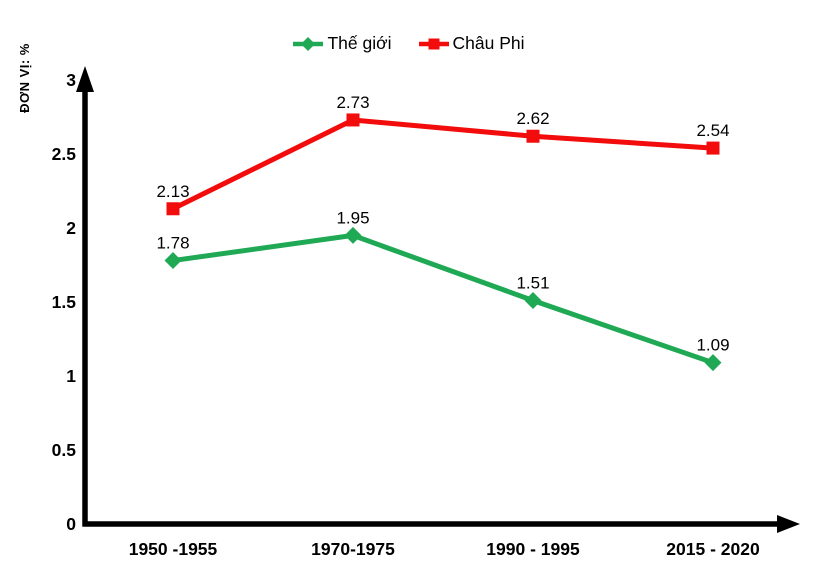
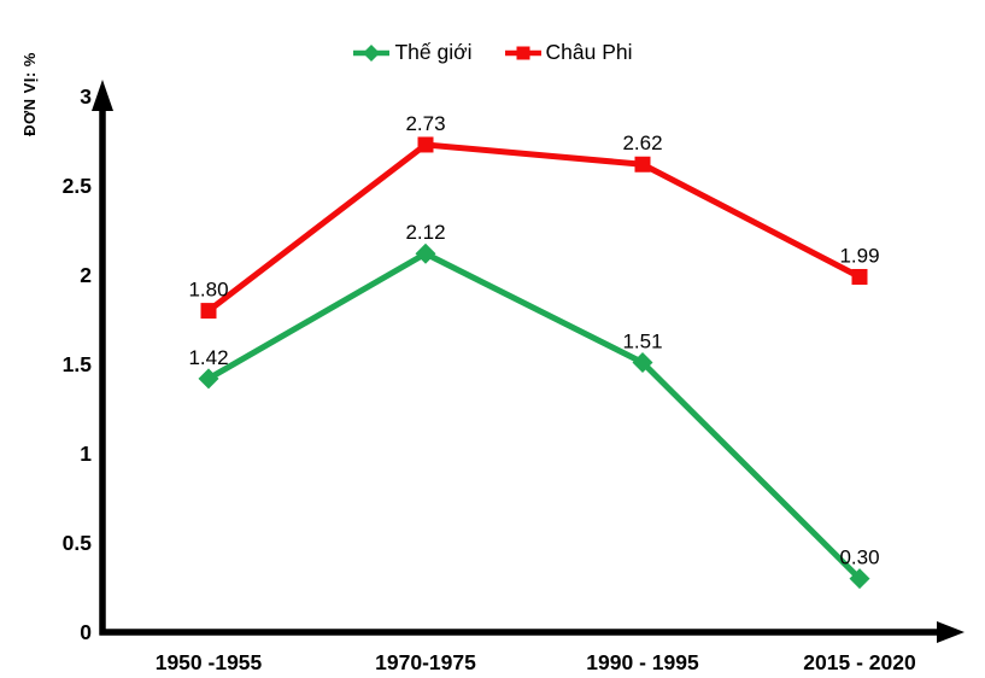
Thế giới/1950 -1955: 1.78 -> 1.42
Châu Phi/1950 -1955: 2.13 -> 1.80
Thế giới/1970-1975: 1.95 -> 2.12
Thế giới/2015 - 2020: 1.09 -> 0.30
Châu Phi/2015 - 2020: 2.54 -> 1.99
